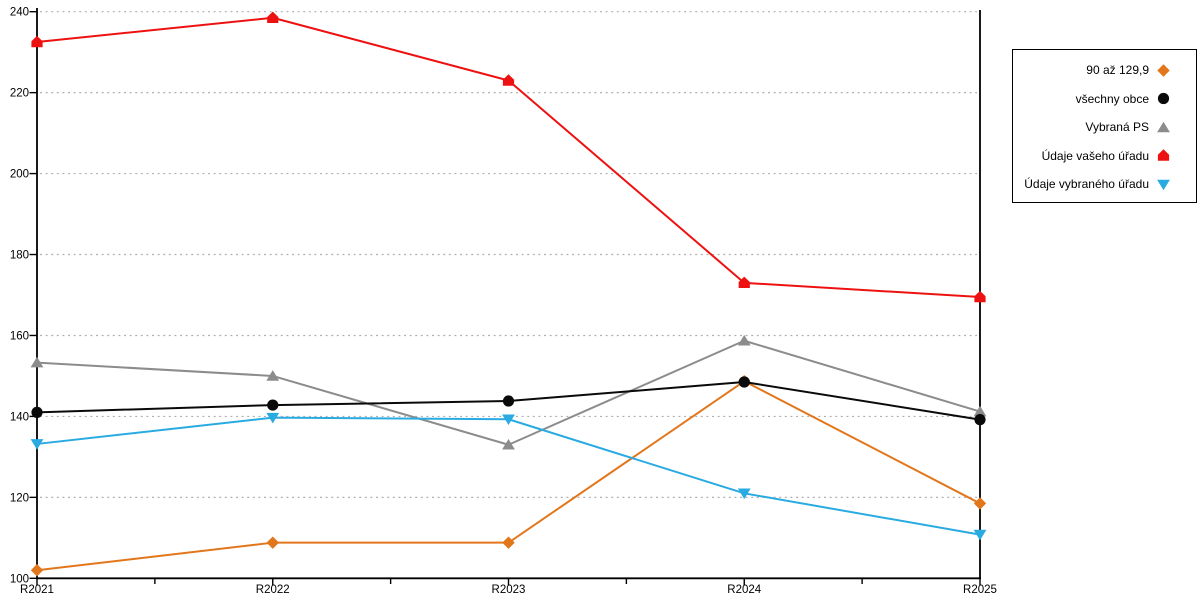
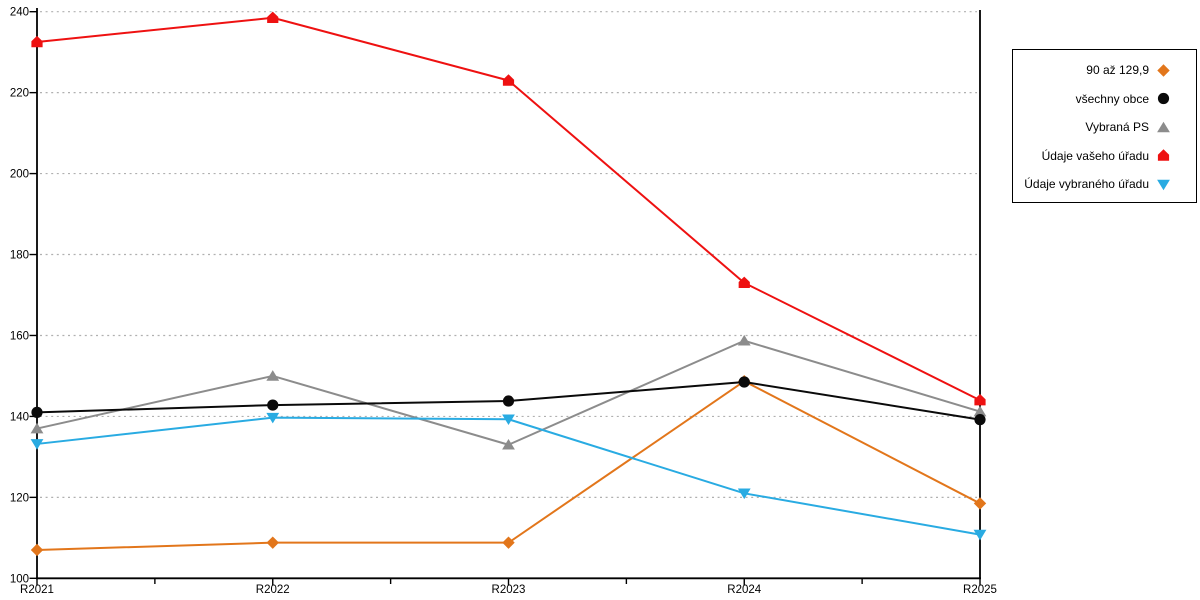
90 až 129,9/R2021: 102 -> 107
Vybraná PS/R2021: 153 -> 137
Údaje vašeho úřadu/R2025: 170 -> 144
